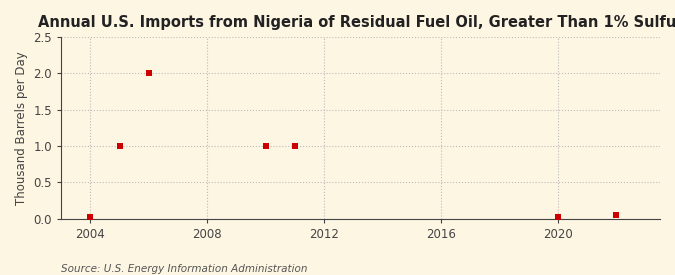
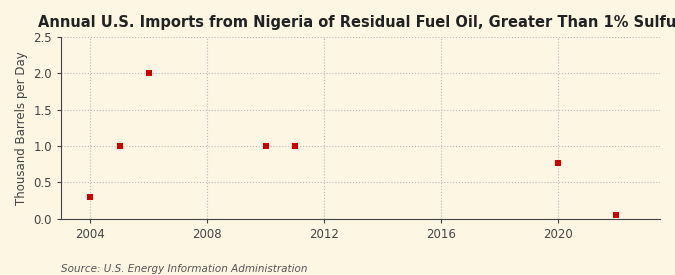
2004: 0.02 -> 0.30
2020: 0.02 -> 0.76
